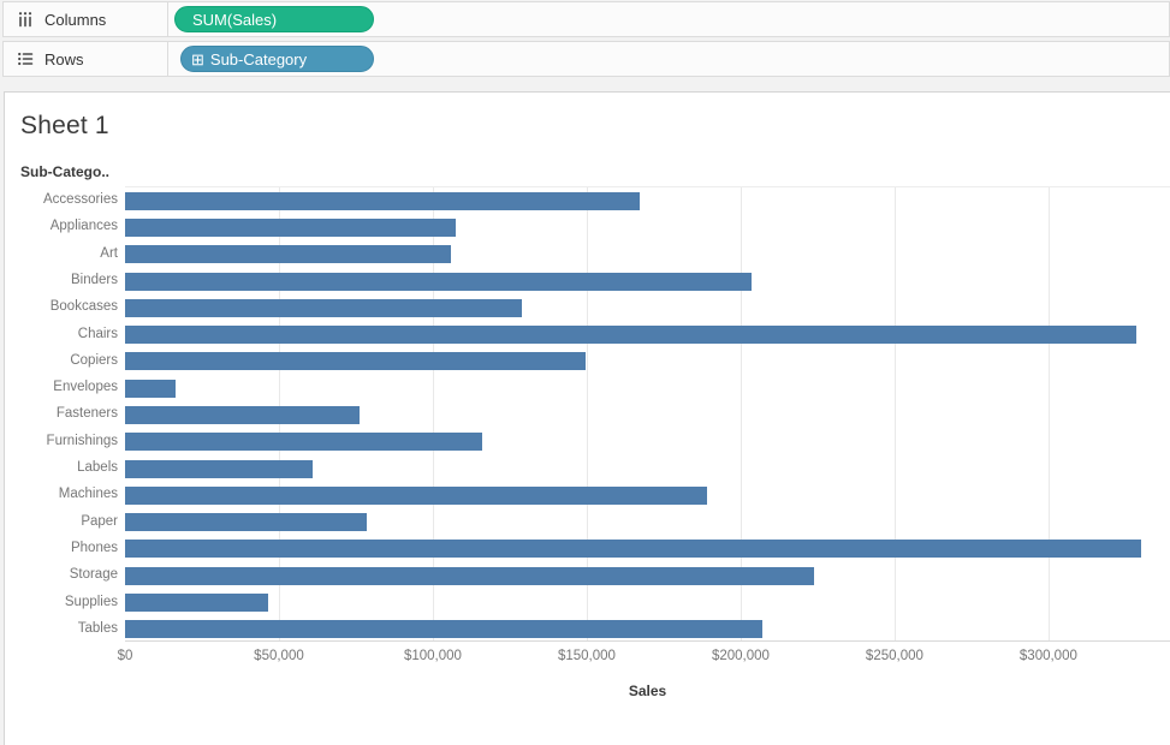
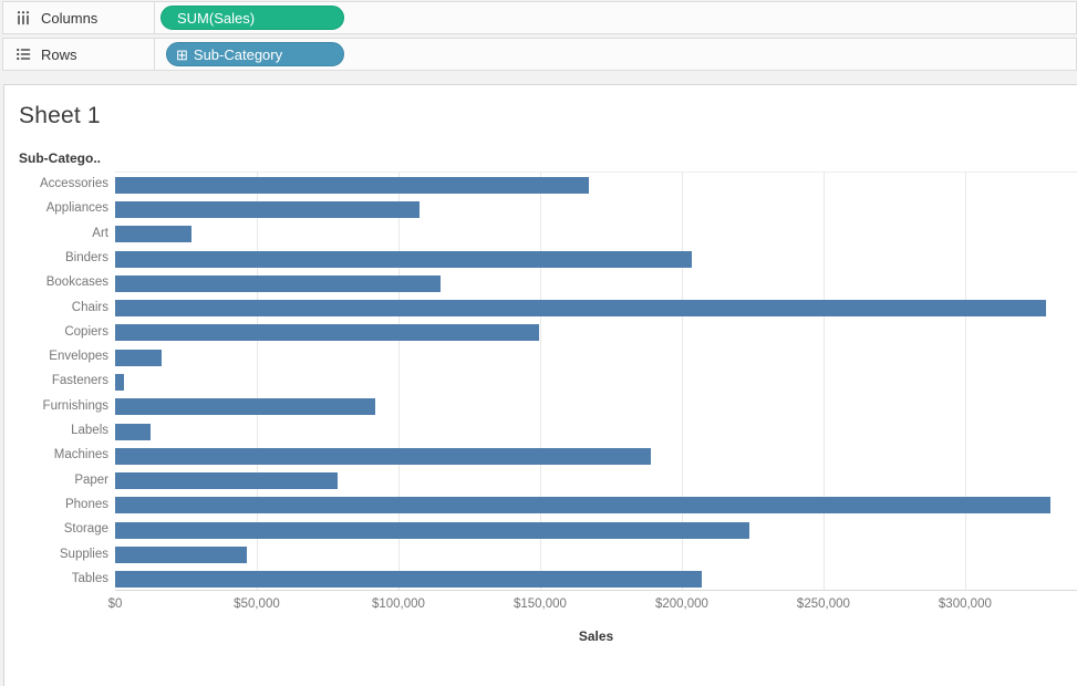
Art: $106000 -> $27000
Bookcases: $129000 -> $115000
Fasteners: $76000 -> $3000
Furnishings: $116000 -> $92000
Labels: $61000 -> $12000
